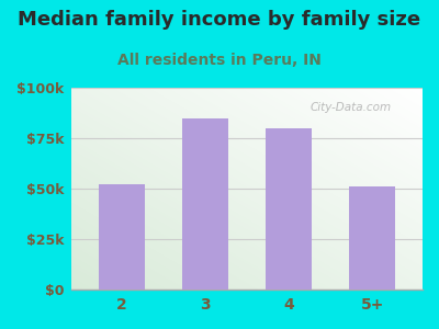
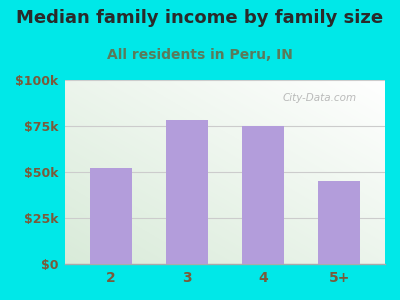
3: $85k -> $78k
4: $80k -> $75k
5+: $51k -> $45k
